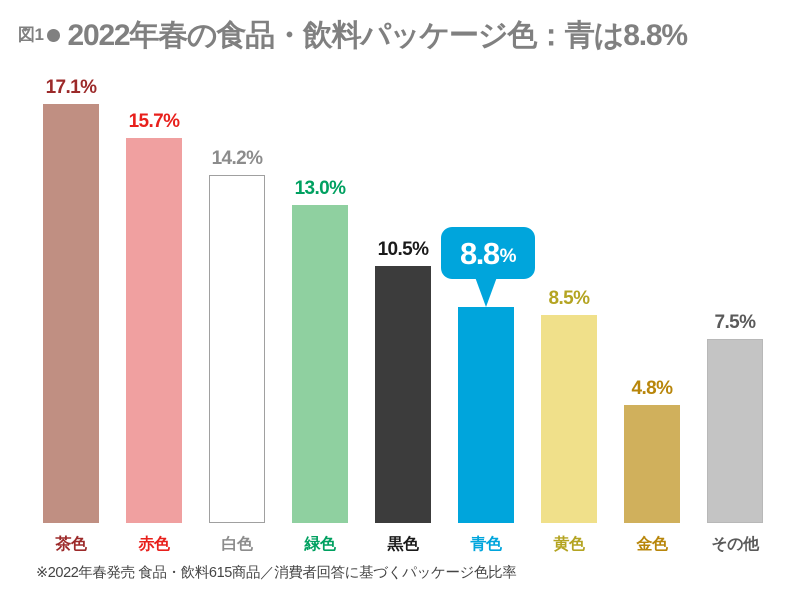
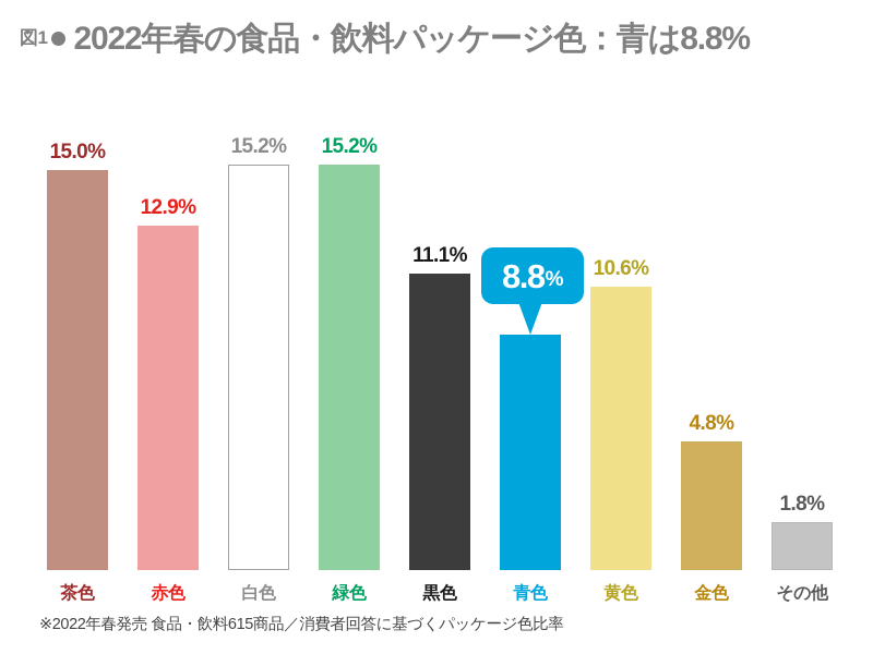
茶色: 17.1% -> 15.0%
赤色: 15.7% -> 12.9%
白色: 14.2% -> 15.2%
緑色: 13.0% -> 15.2%
黒色: 10.5% -> 11.1%
黄色: 8.5% -> 10.6%
その他: 7.5% -> 1.8%
